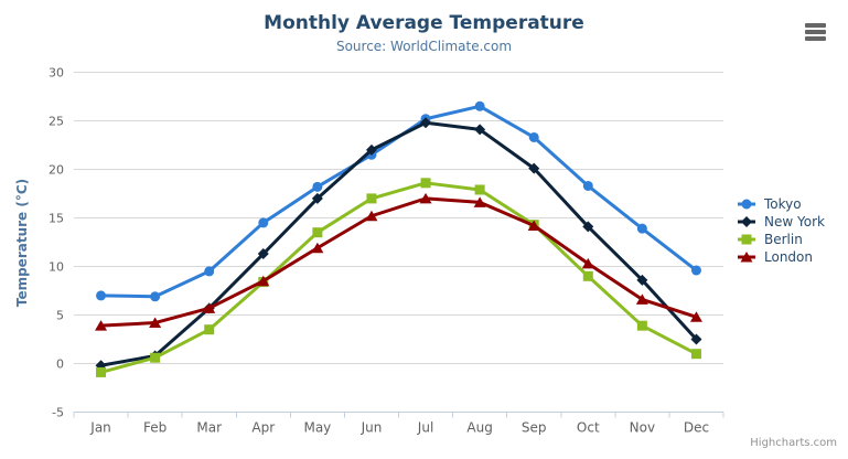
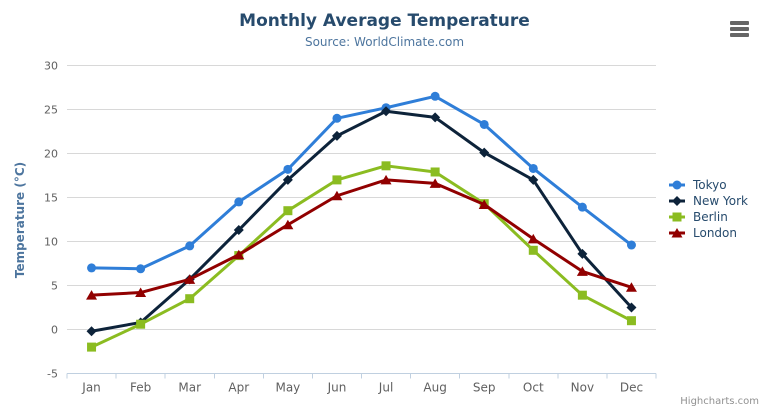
Berlin/Jan: -1 -> -2
Tokyo/Jun: 22 -> 24
New York/Oct: 14 -> 17
